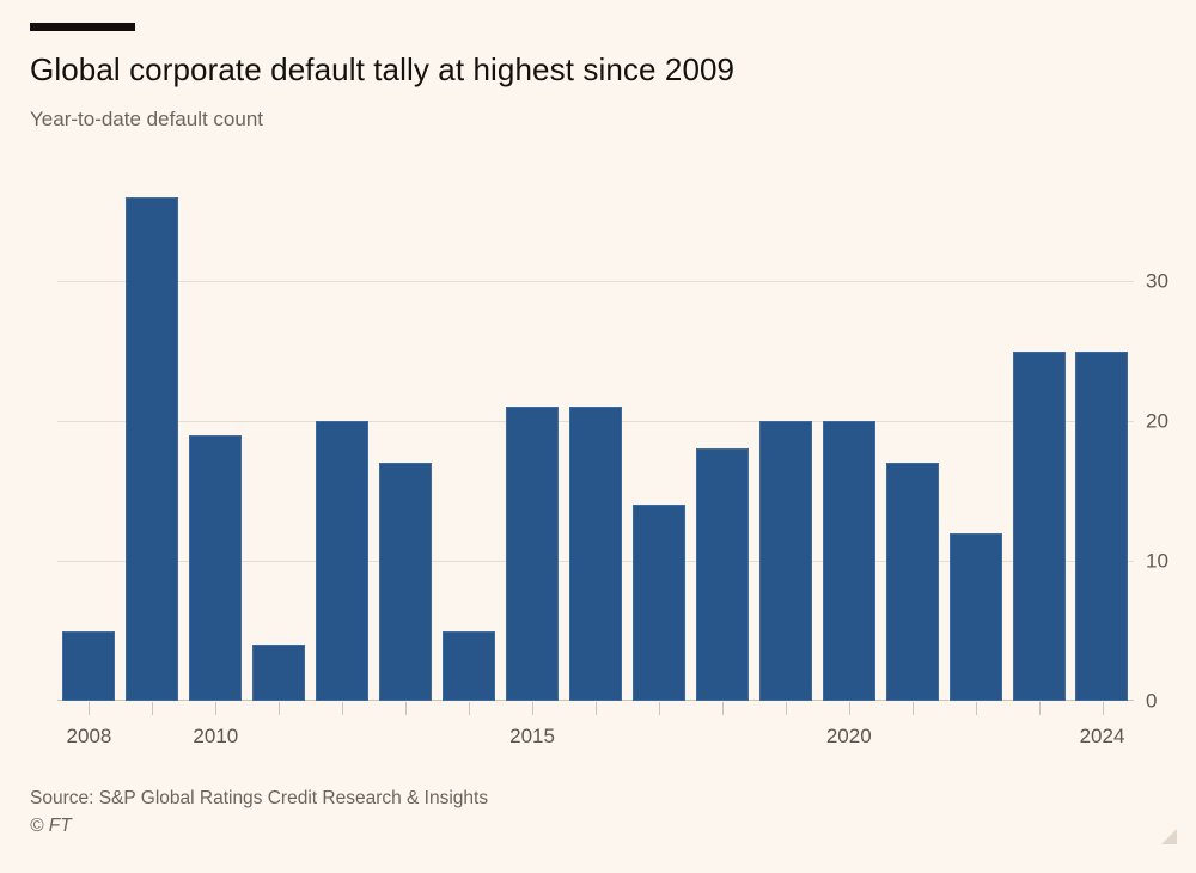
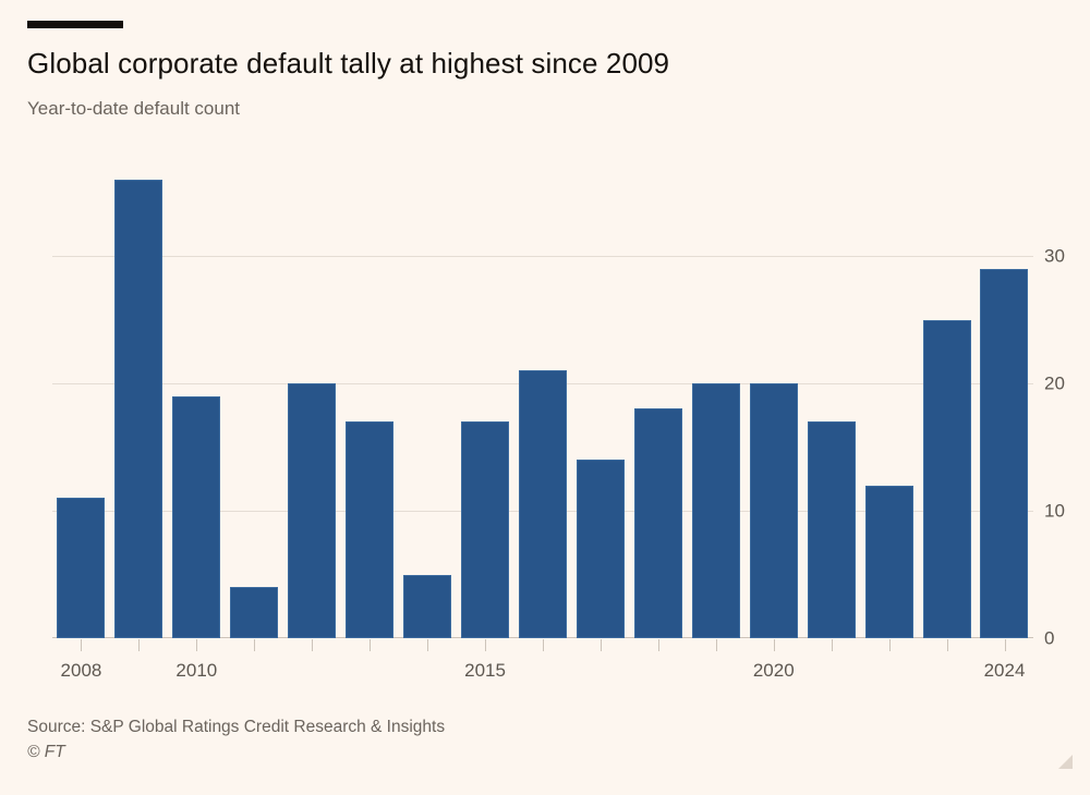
2008: 5 -> 11
2015: 21 -> 17
2024: 25 -> 29
